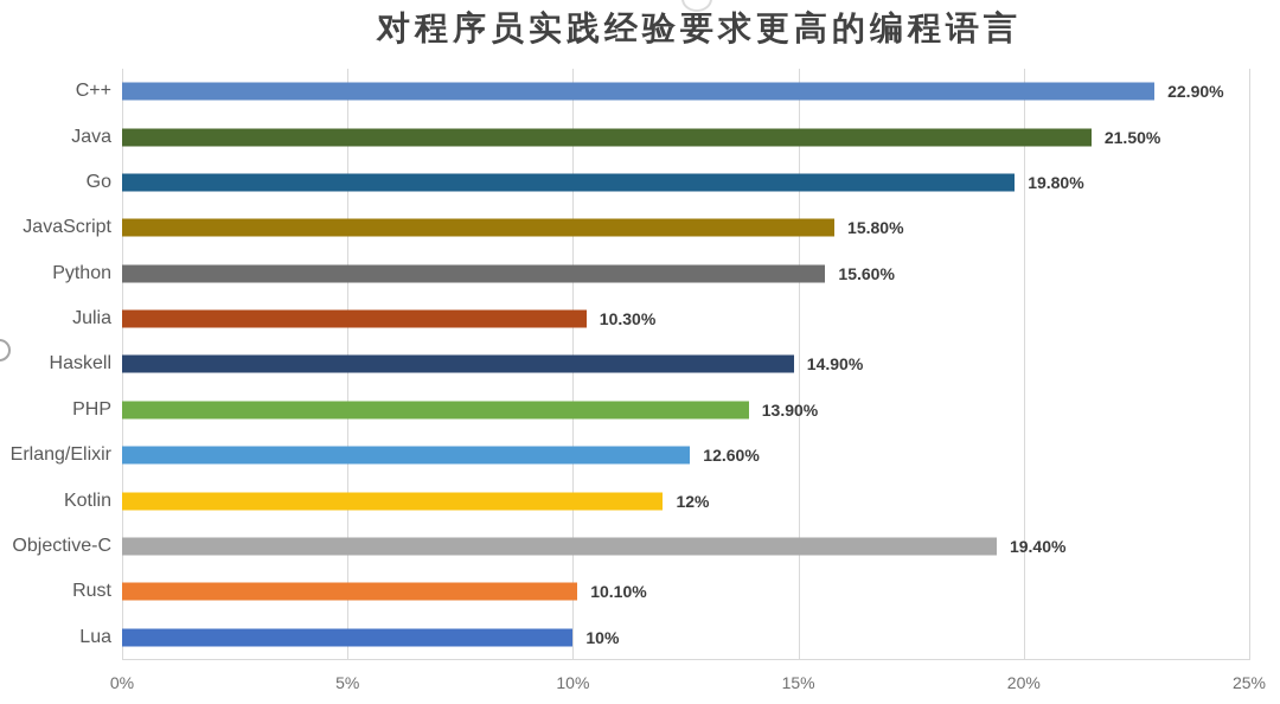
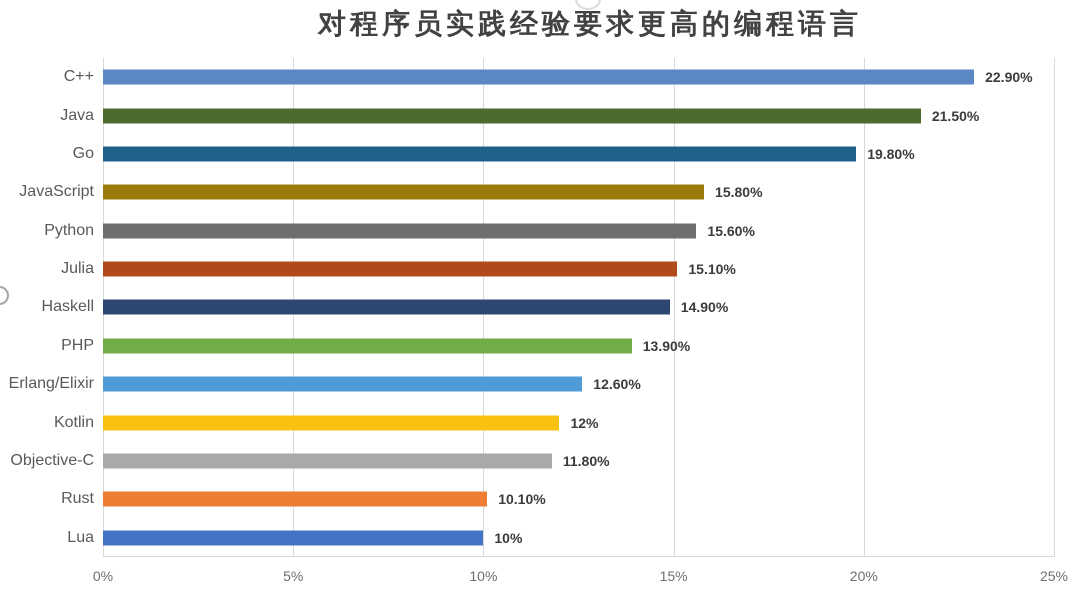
Julia: 10.30% -> 15.10%
Objective-C: 19.40% -> 11.80%
